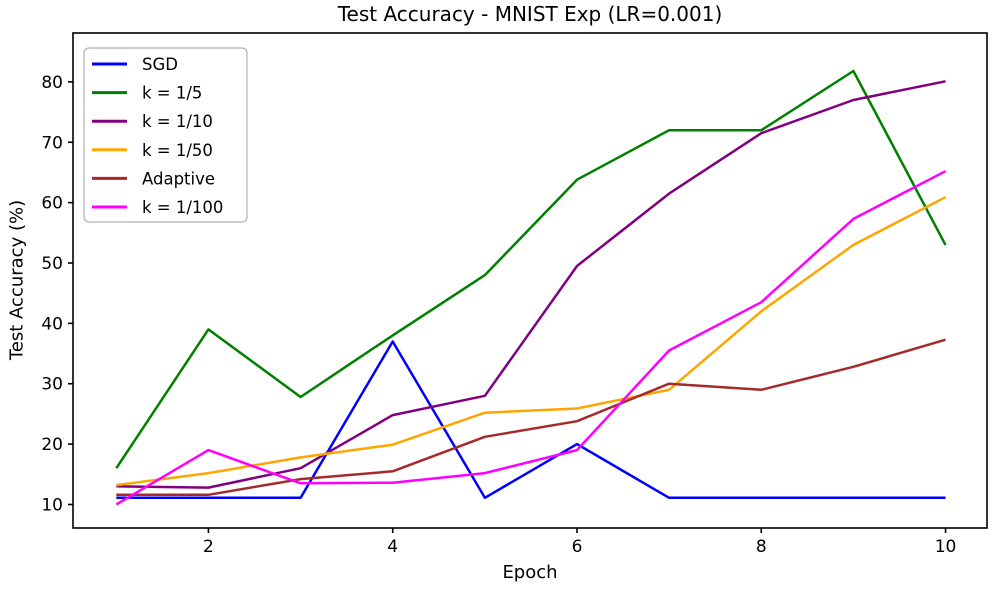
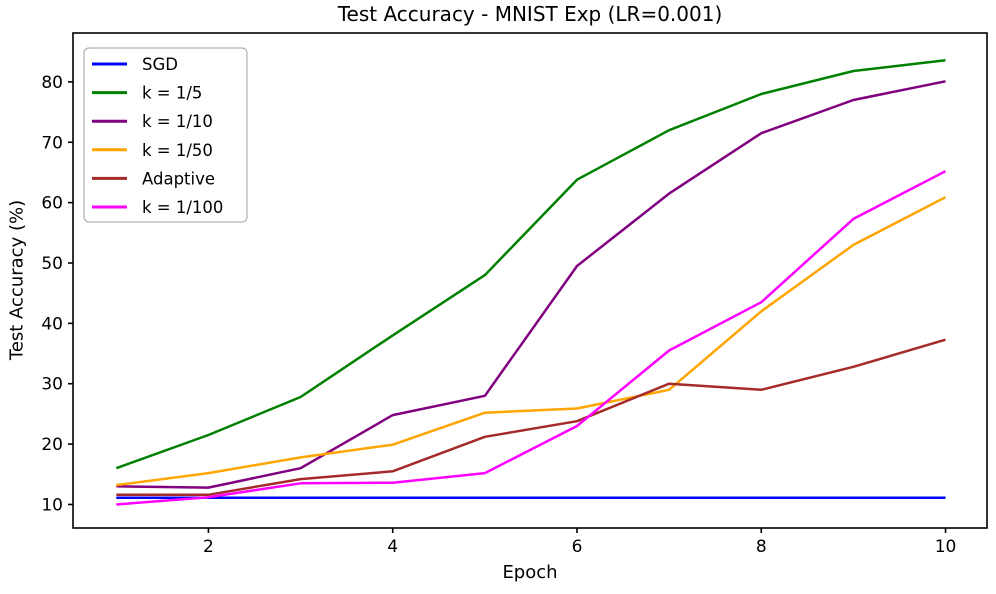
k = 1/5/2: 39 -> 22
k = 1/100/2: 19 -> 11
SGD/4: 37 -> 11
SGD/6: 20 -> 11
k = 1/100/6: 19 -> 23
k = 1/5/8: 72 -> 78
k = 1/5/10: 53 -> 84
